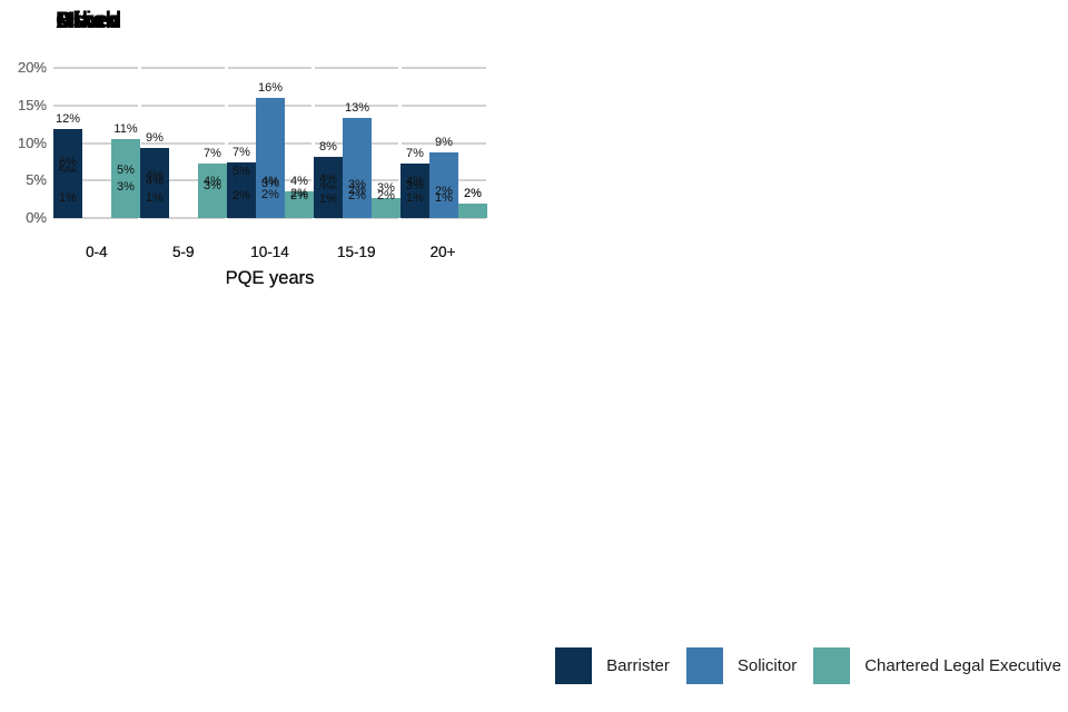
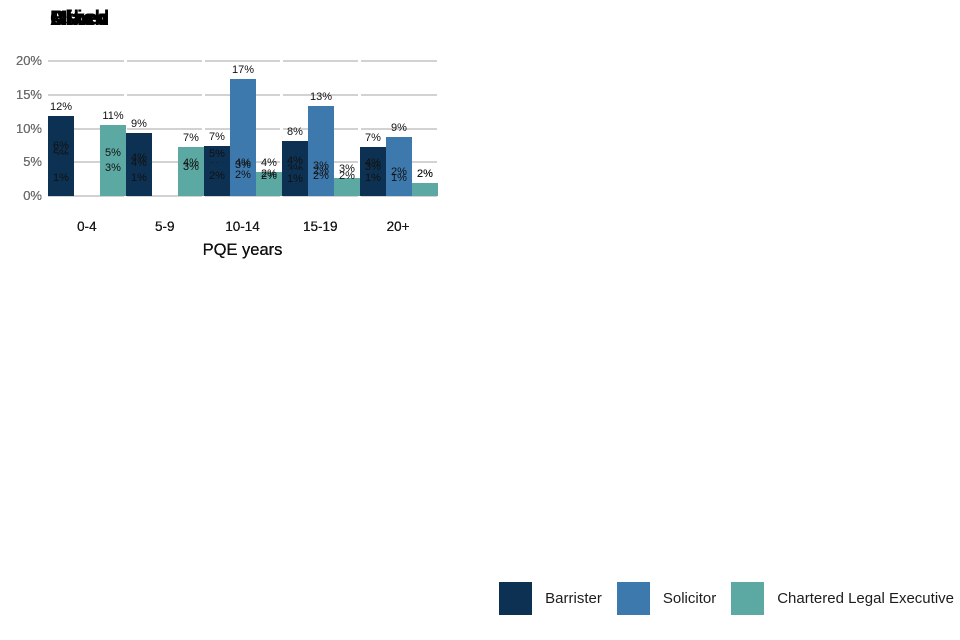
Asian/Solicitor/10-14: 16% -> 17%
